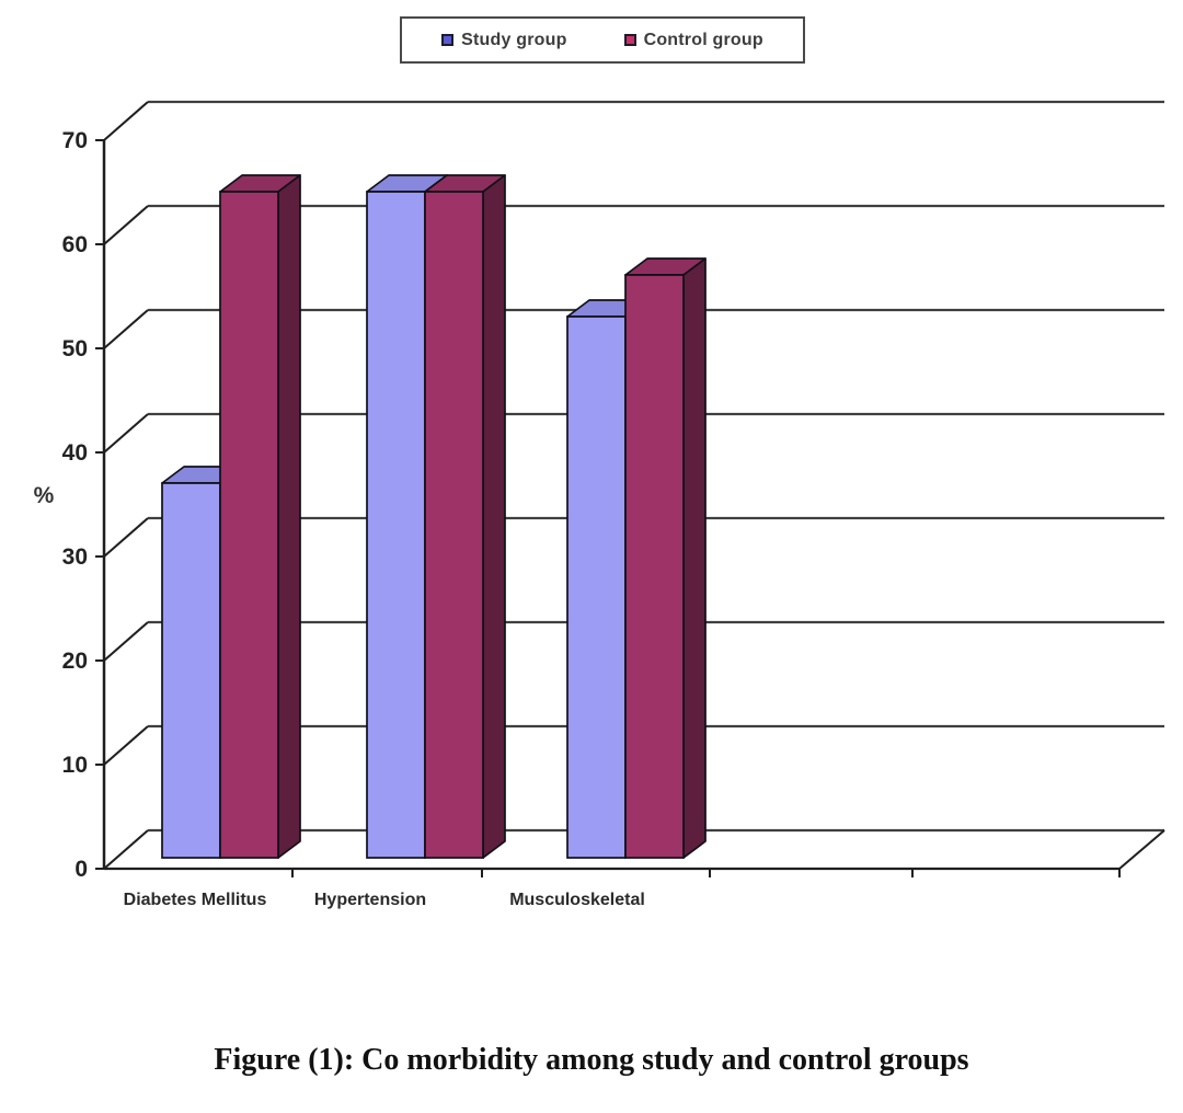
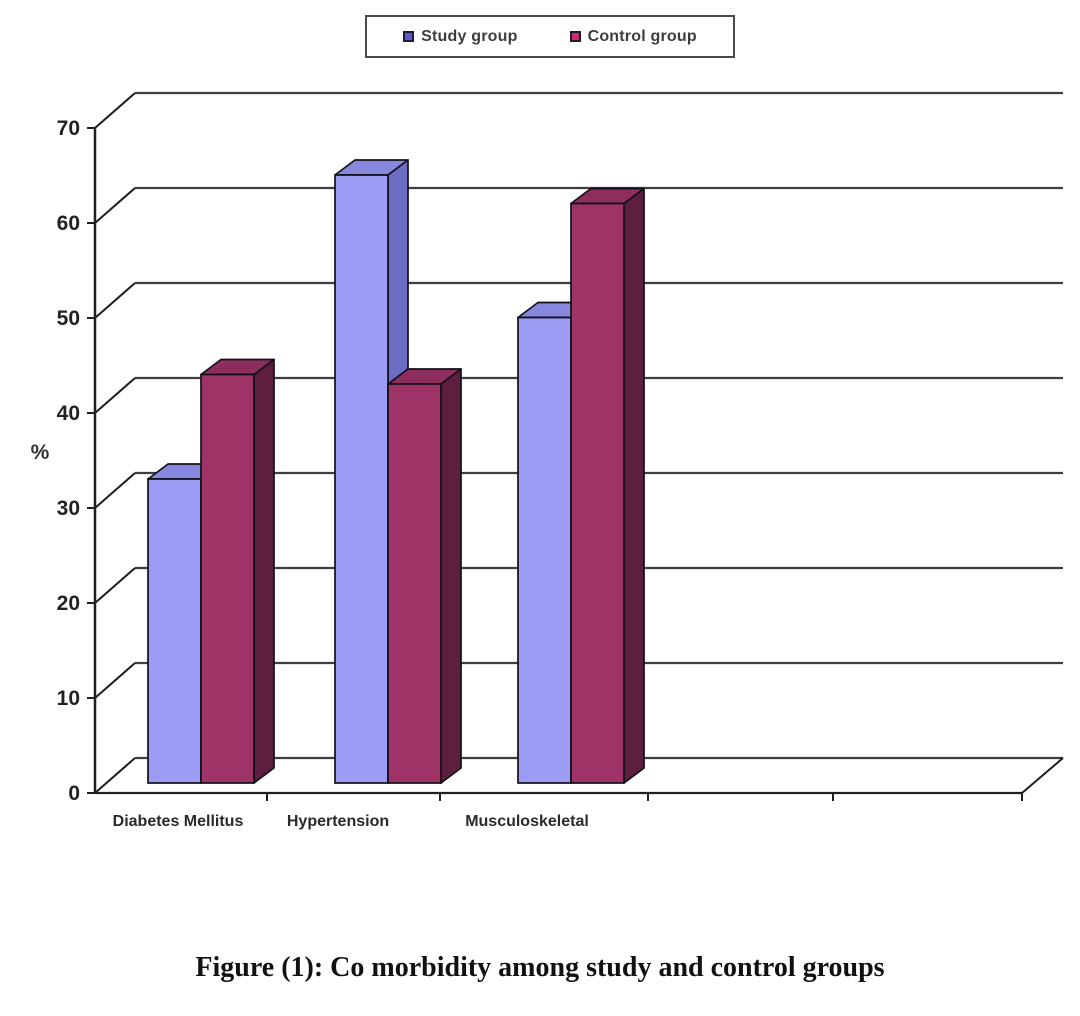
Study group/Diabetes Mellitus: 36 -> 32
Control group/Diabetes Mellitus: 64 -> 43
Control group/Hypertension: 64 -> 42
Study group/Musculoskeletal: 52 -> 49
Control group/Musculoskeletal: 56 -> 61
